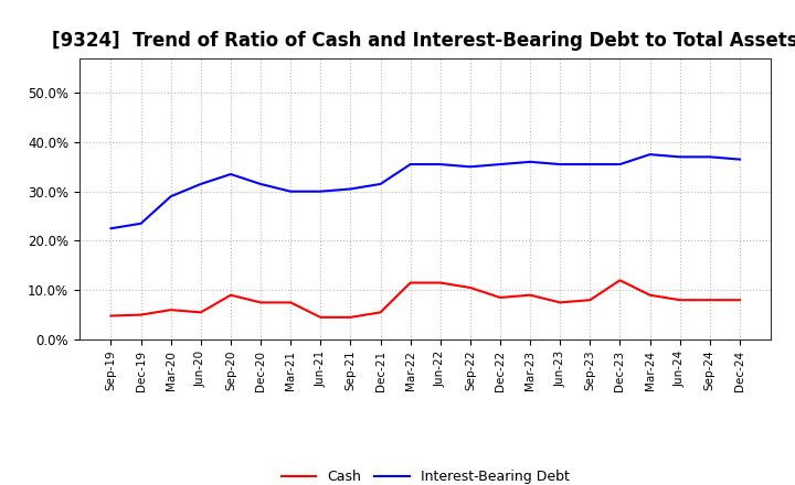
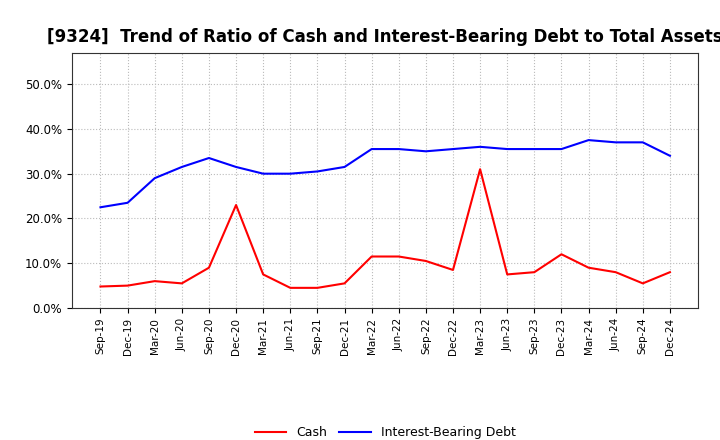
Cash/Dec-20: 7.5% -> 23.0%
Cash/Mar-23: 9.0% -> 31.0%
Cash/Sep-24: 8.0% -> 5.5%
Interest-Bearing Debt/Dec-24: 36.5% -> 34.0%
